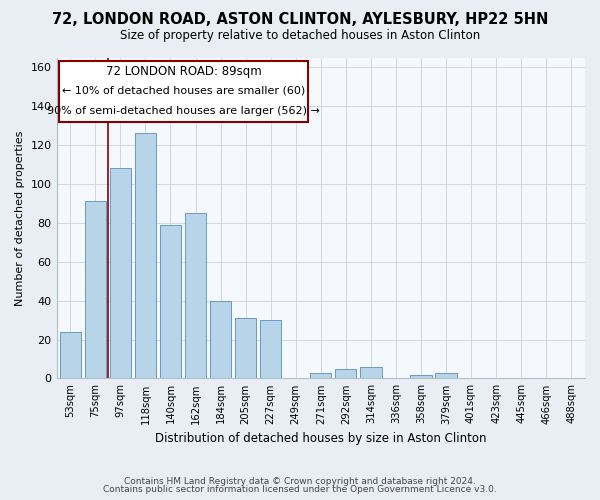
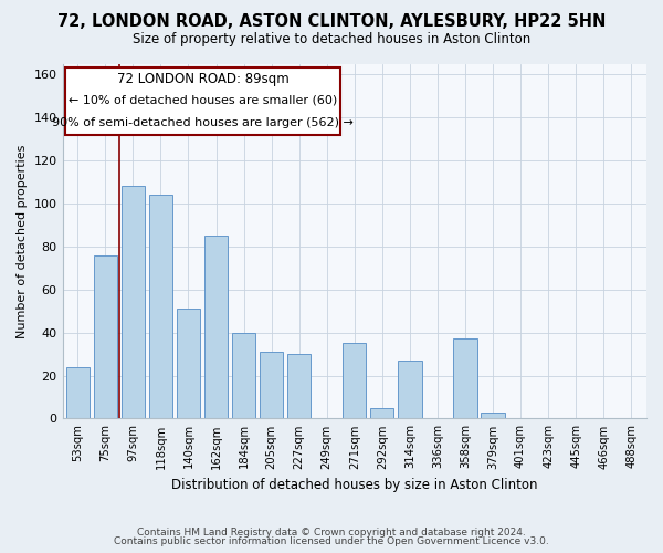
75sqm: 91 -> 76
118sqm: 126 -> 104
140sqm: 79 -> 51
271sqm: 3 -> 35
314sqm: 6 -> 27
358sqm: 2 -> 37
